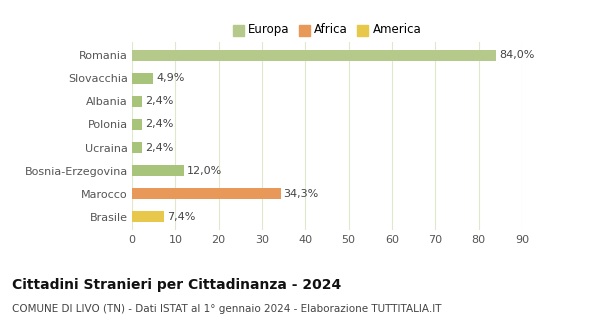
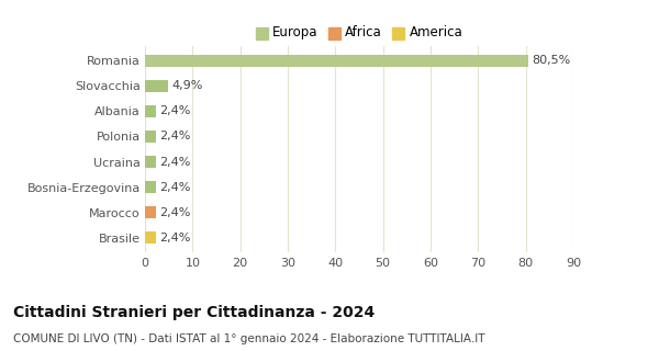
Romania: 84,0% -> 80,5%
Bosnia-Erzegovina: 12,0% -> 2,4%
Marocco: 34,3% -> 2,4%
Brasile: 7,4% -> 2,4%
